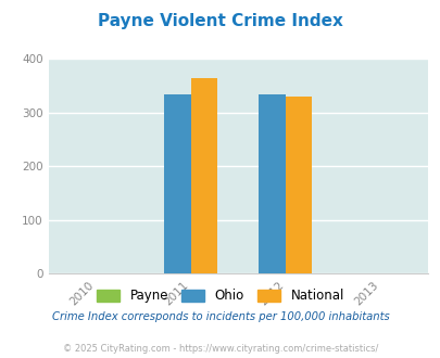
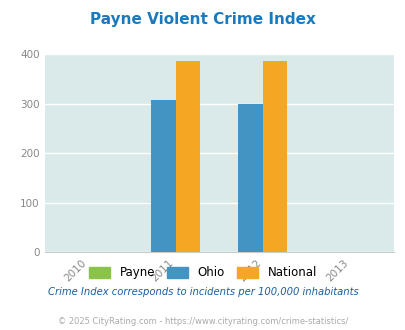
Ohio/2011: 335 -> 307
National/2011: 365 -> 387
Ohio/2012: 335 -> 300
National/2012: 330 -> 387
